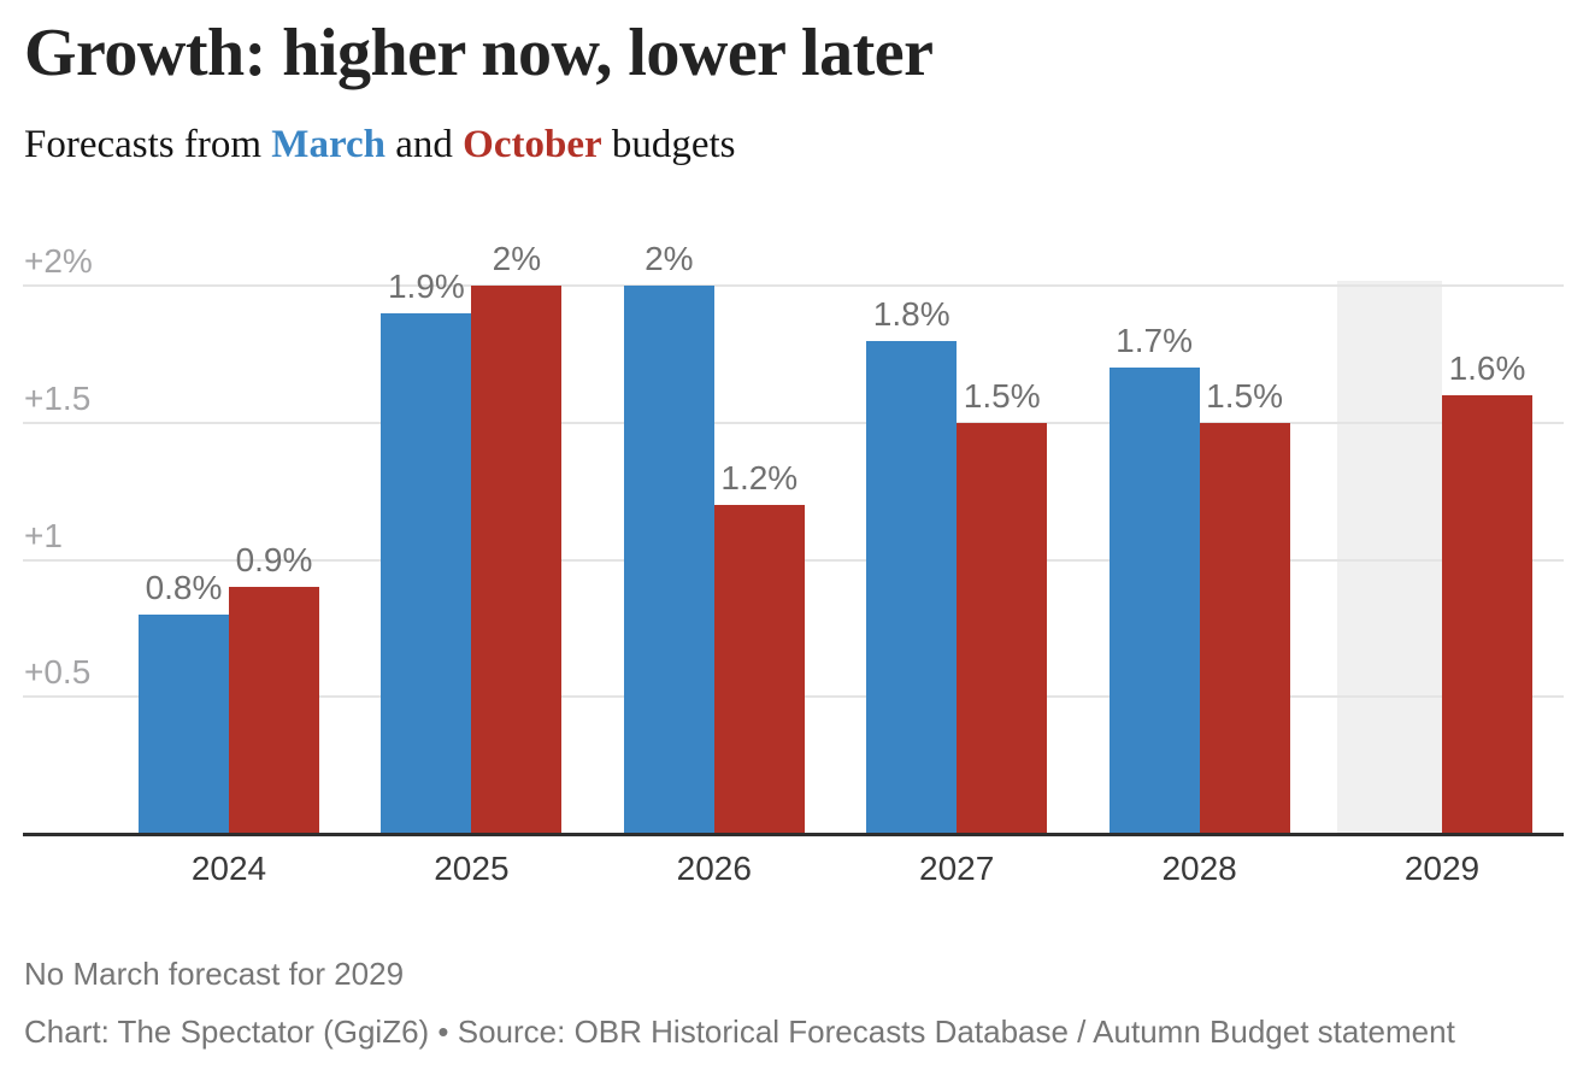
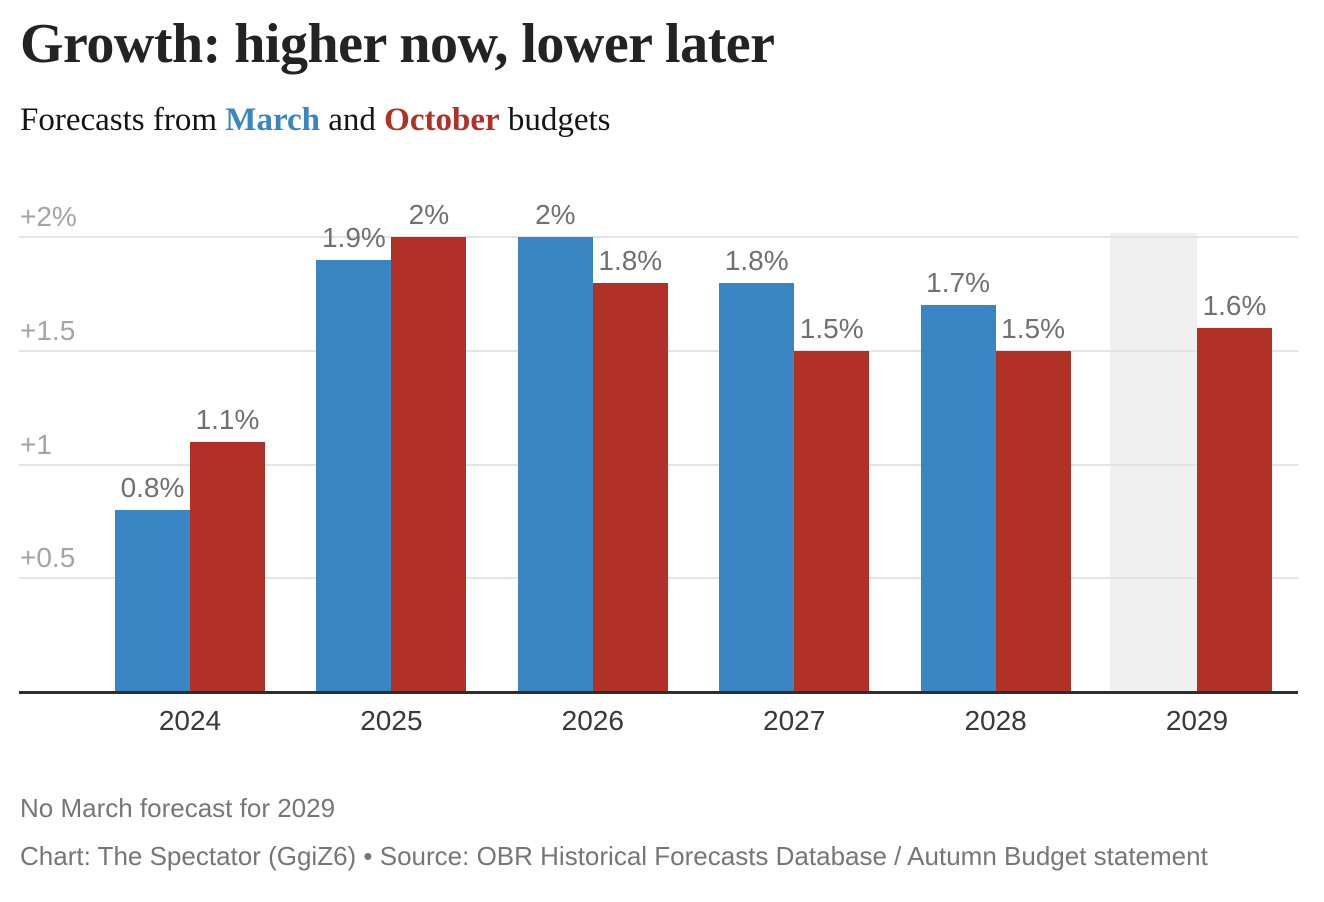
October/2024: 0.9% -> 1.1%
October/2026: 1.2% -> 1.8%
